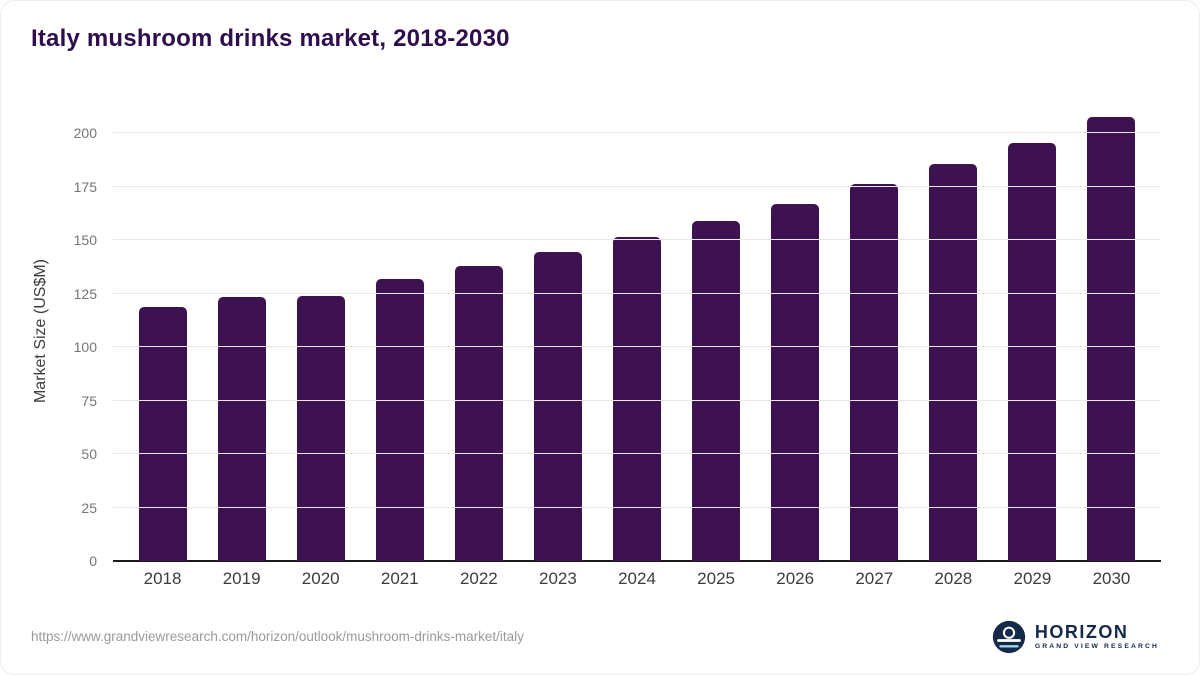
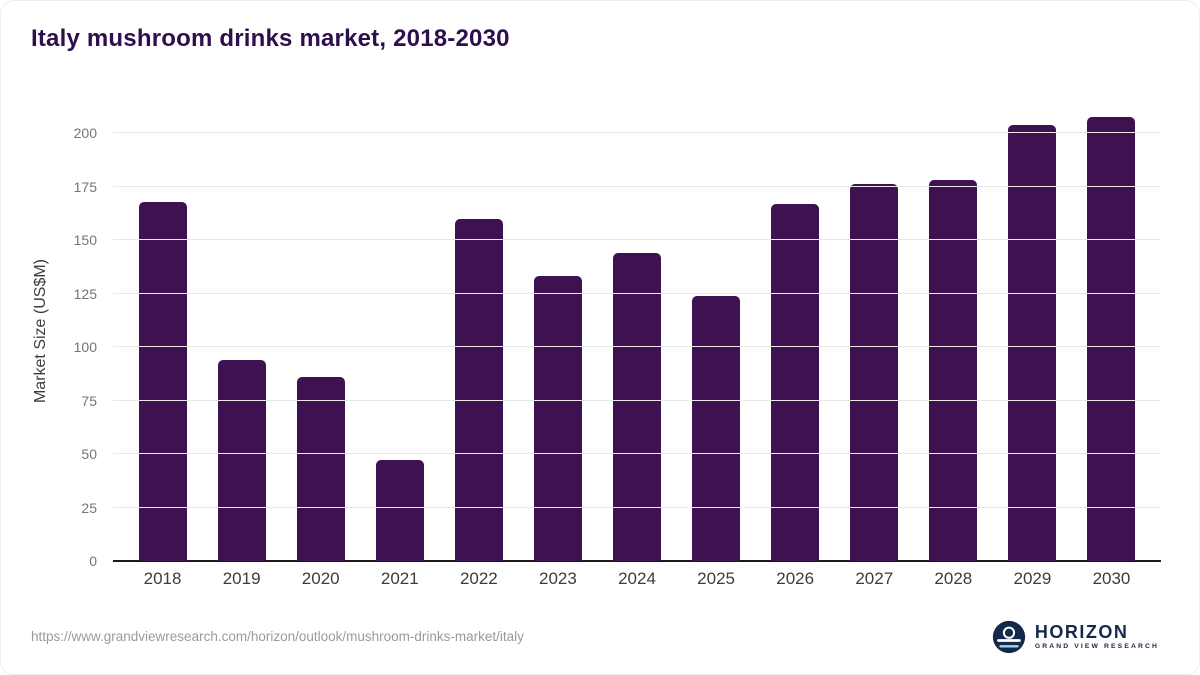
2018: 118 -> 168
2019: 124 -> 94
2020: 124 -> 86
2021: 132 -> 47
2022: 138 -> 160
2023: 144 -> 133
2024: 152 -> 144
2025: 159 -> 124
2028: 186 -> 178
2029: 196 -> 204
